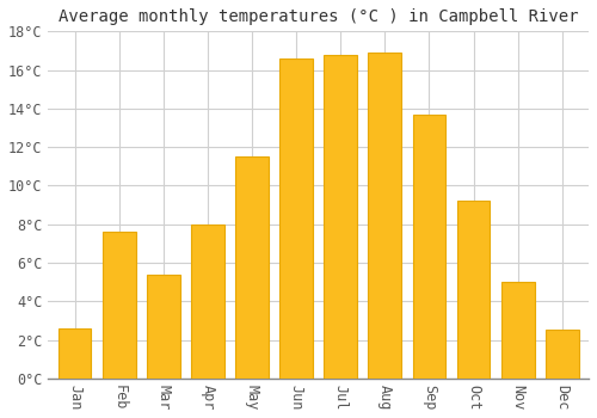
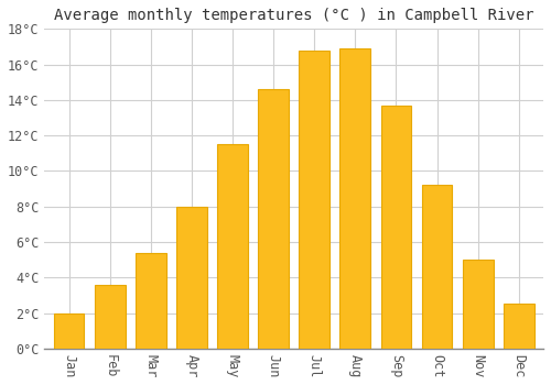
Jan: 2.6°C -> 2.0°C
Feb: 7.6°C -> 3.6°C
Jun: 16.6°C -> 14.6°C
